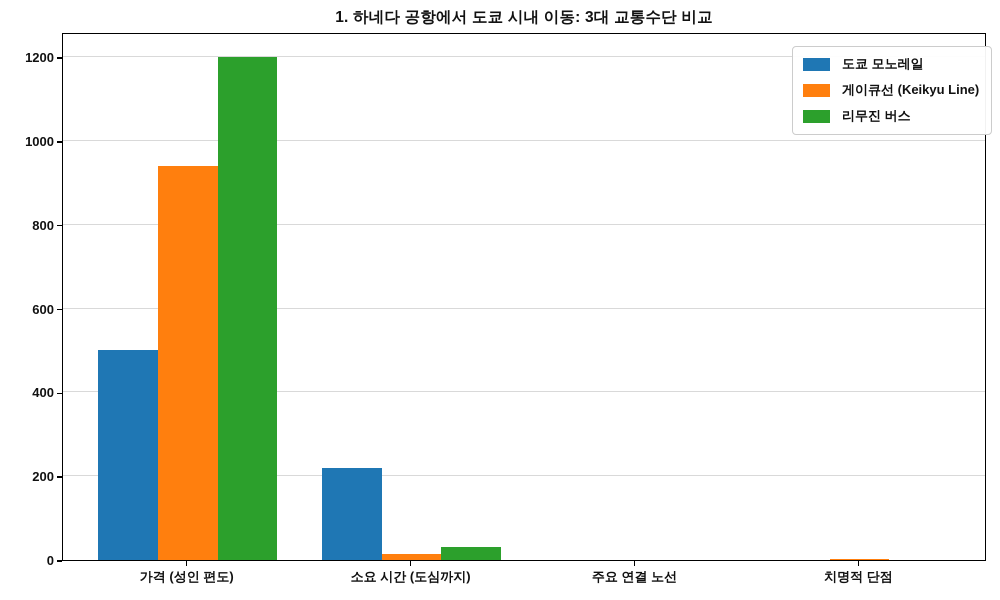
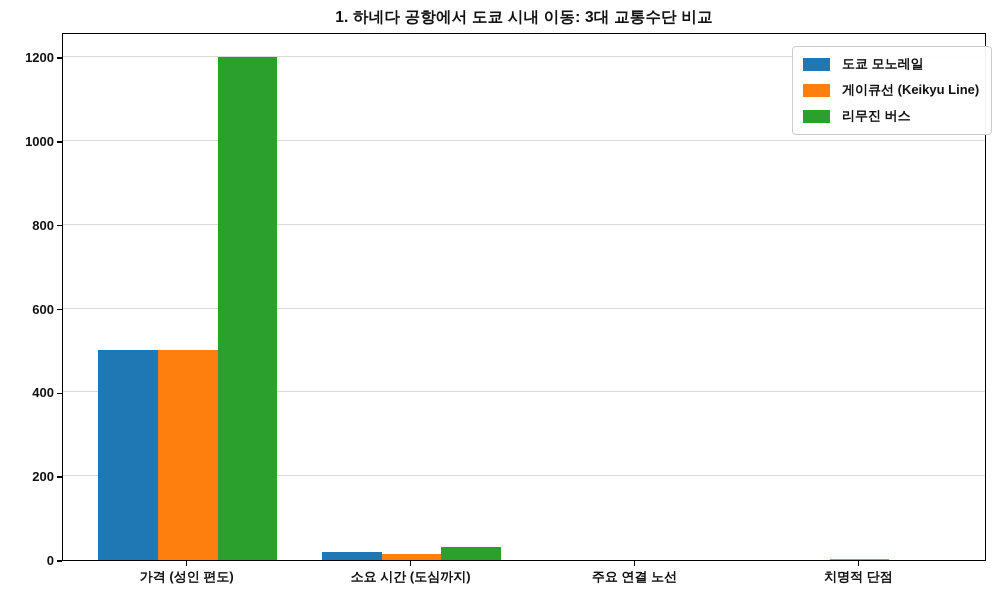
게이큐선 (Keikyu Line)/가격 (성인 편도): 940 -> 500
도쿄 모노레일/소요 시간 (도심까지): 220 -> 20
